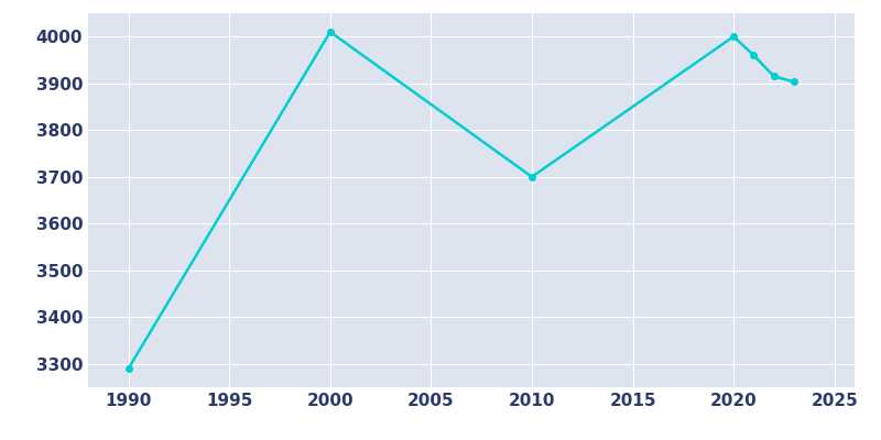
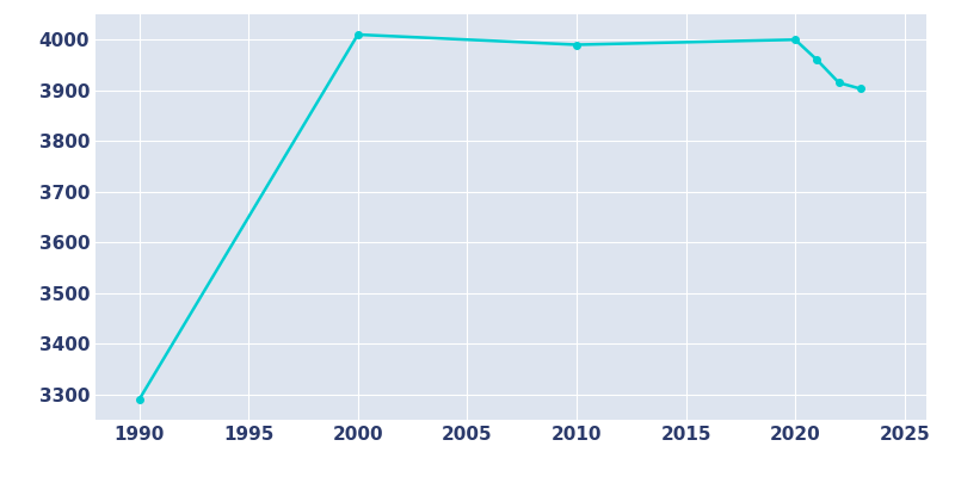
2010: 3700 -> 3990
